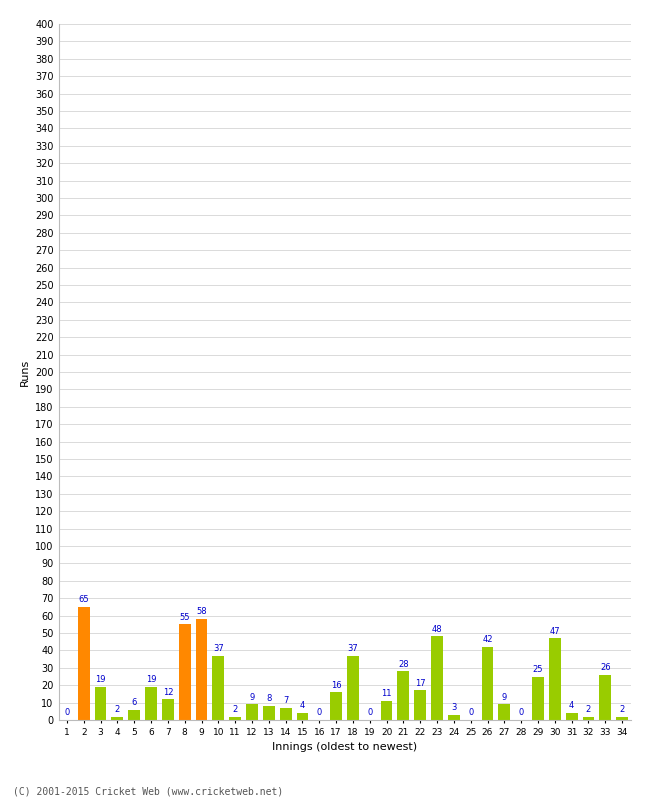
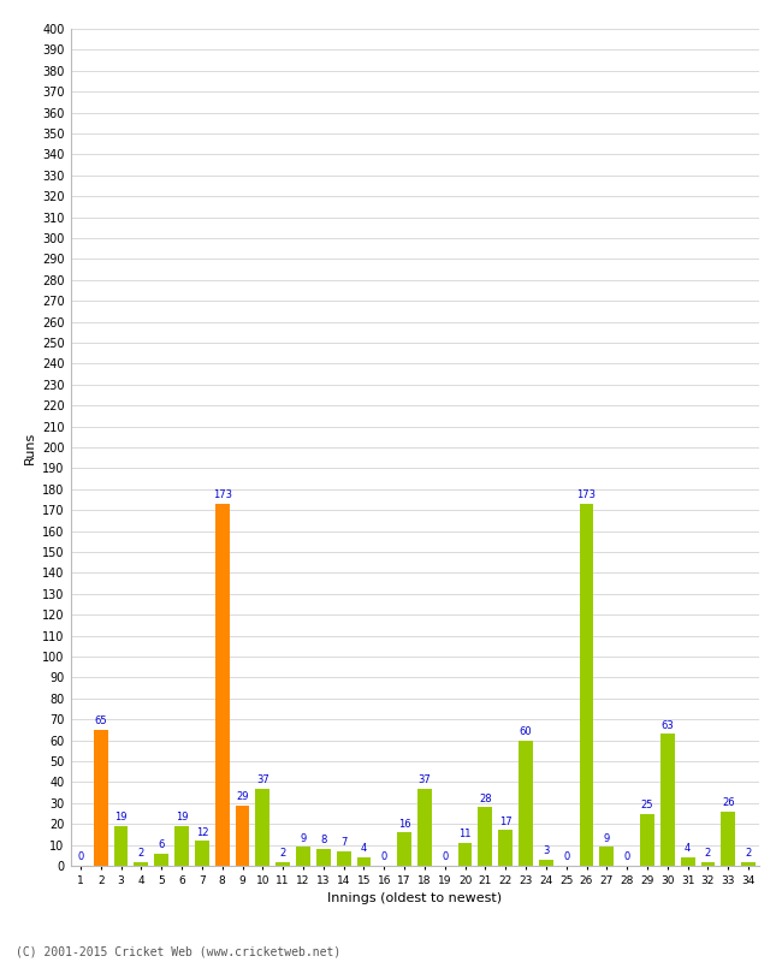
8: 55 -> 173
9: 58 -> 29
23: 48 -> 60
26: 42 -> 173
30: 47 -> 63
